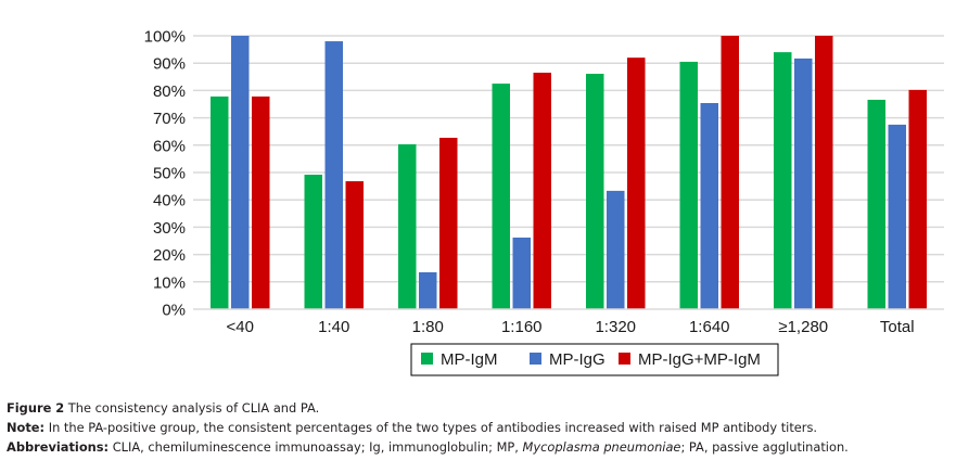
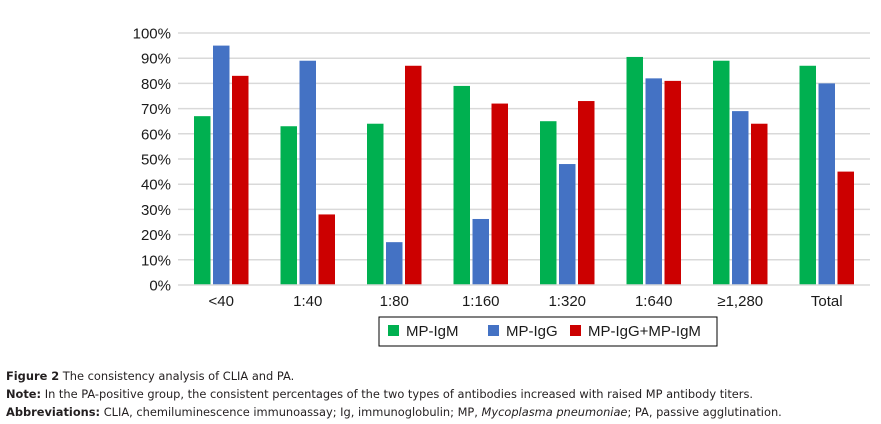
MP-IgM/<40: 78% -> 67%
MP-IgG/<40: 100% -> 95%
MP-IgG+MP-IgM/<40: 78% -> 83%
MP-IgM/1:40: 49% -> 63%
MP-IgG/1:40: 98% -> 89%
MP-IgG+MP-IgM/1:40: 47% -> 28%
MP-IgM/1:80: 60% -> 64%
MP-IgG/1:80: 14% -> 17%
MP-IgG+MP-IgM/1:80: 63% -> 87%
MP-IgM/1:160: 82% -> 79%
MP-IgG+MP-IgM/1:160: 86% -> 72%
MP-IgM/1:320: 86% -> 65%
MP-IgG/1:320: 43% -> 48%
MP-IgG+MP-IgM/1:320: 92% -> 73%
MP-IgG/1:640: 75% -> 82%
MP-IgG+MP-IgM/1:640: 100% -> 81%
MP-IgM/≥1,280: 94% -> 89%
MP-IgG/≥1,280: 92% -> 69%
MP-IgG+MP-IgM/≥1,280: 100% -> 64%
MP-IgM/Total: 77% -> 87%
MP-IgG/Total: 68% -> 80%
MP-IgG+MP-IgM/Total: 80% -> 45%
